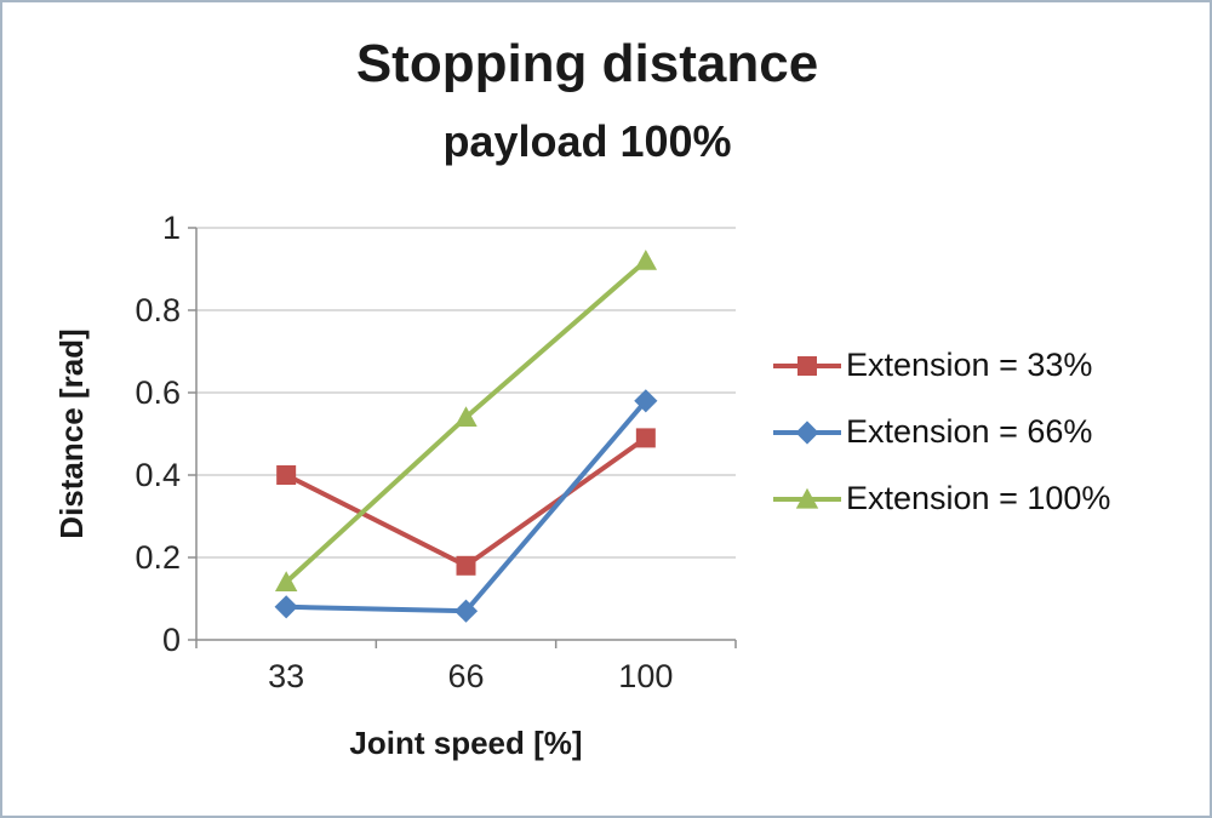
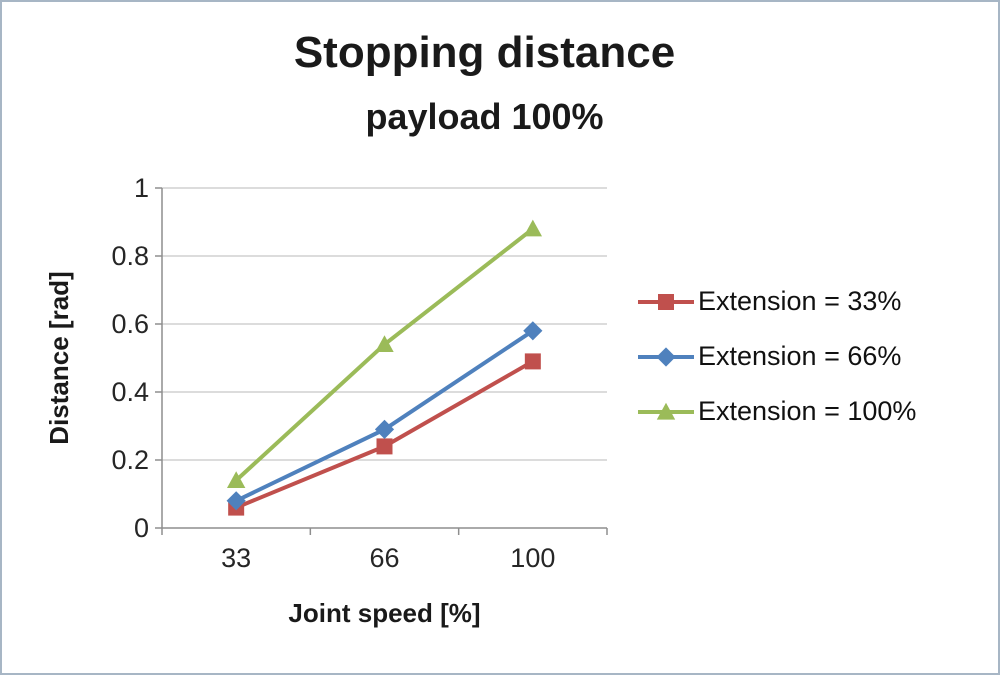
Extension = 33%/33: 0.40 -> 0.06
Extension = 33%/66: 0.18 -> 0.24
Extension = 66%/66: 0.07 -> 0.29
Extension = 100%/100: 0.92 -> 0.88
